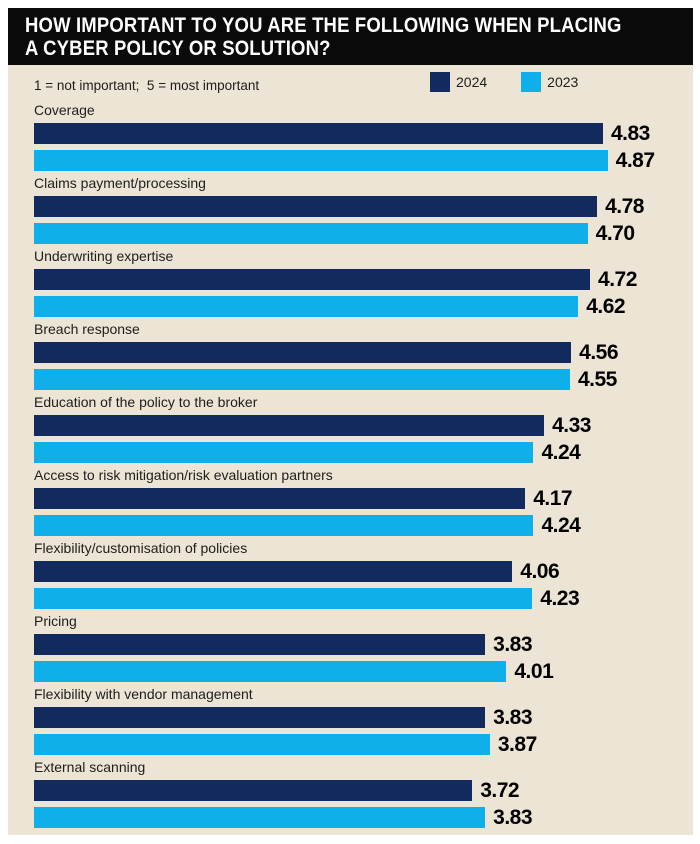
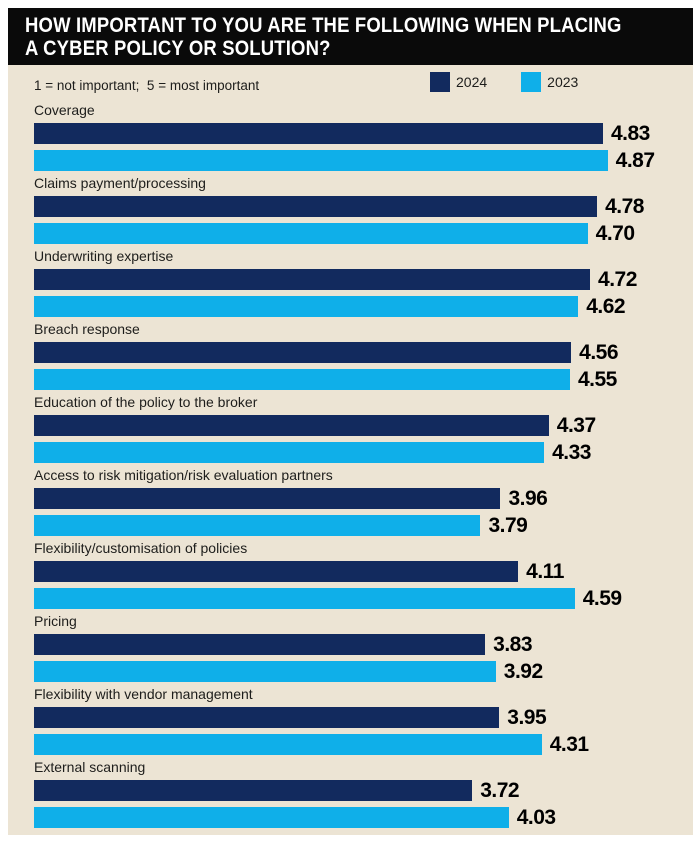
2024/Education of the policy to the broker: 4.33 -> 4.37
2023/Education of the policy to the broker: 4.24 -> 4.33
2024/Access to risk mitigation/risk evaluation partners: 4.17 -> 3.96
2023/Access to risk mitigation/risk evaluation partners: 4.24 -> 3.79
2024/Flexibility/customisation of policies: 4.06 -> 4.11
2023/Flexibility/customisation of policies: 4.23 -> 4.59
2023/Pricing: 4.01 -> 3.92
2024/Flexibility with vendor management: 3.83 -> 3.95
2023/Flexibility with vendor management: 3.87 -> 4.31
2023/External scanning: 3.83 -> 4.03
